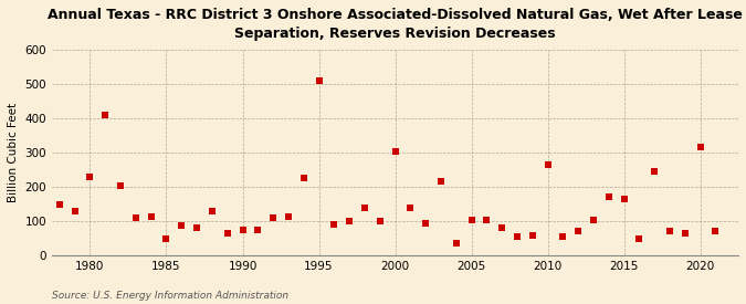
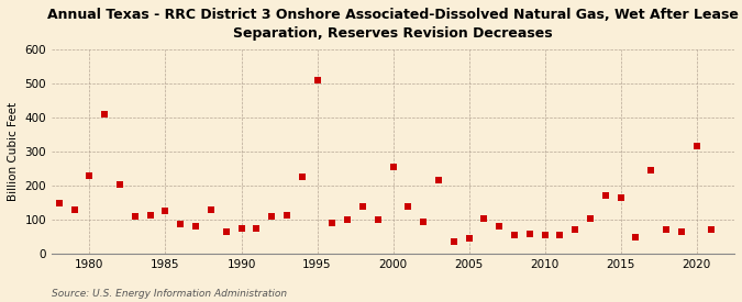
1985: 50 -> 125
2000: 305 -> 255
2005: 105 -> 45
2010: 265 -> 55
